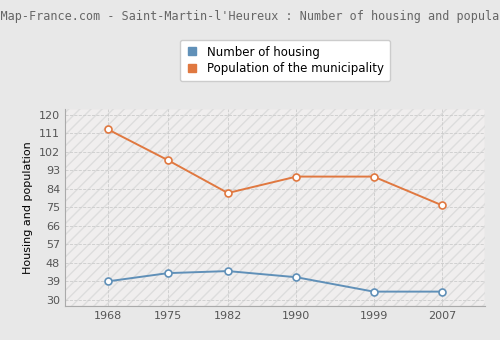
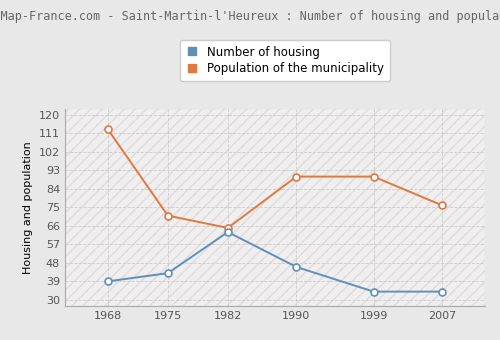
Population of the municipality/1975: 98 -> 71
Number of housing/1982: 44 -> 63
Population of the municipality/1982: 82 -> 65
Number of housing/1990: 41 -> 46
